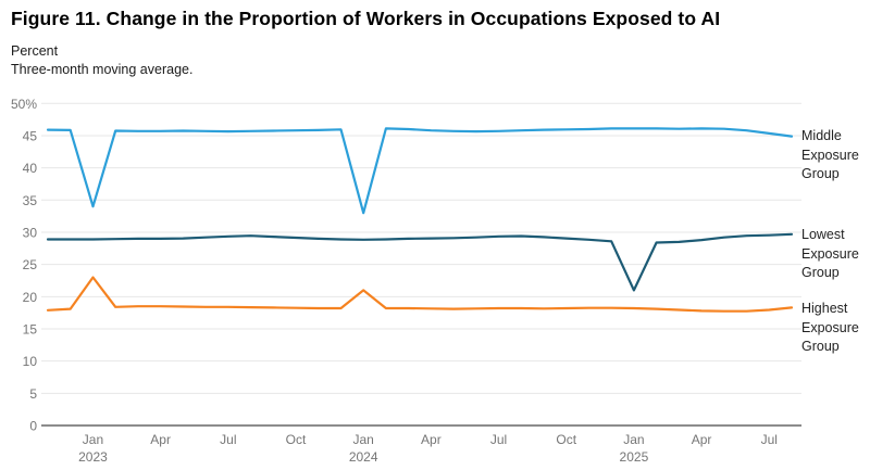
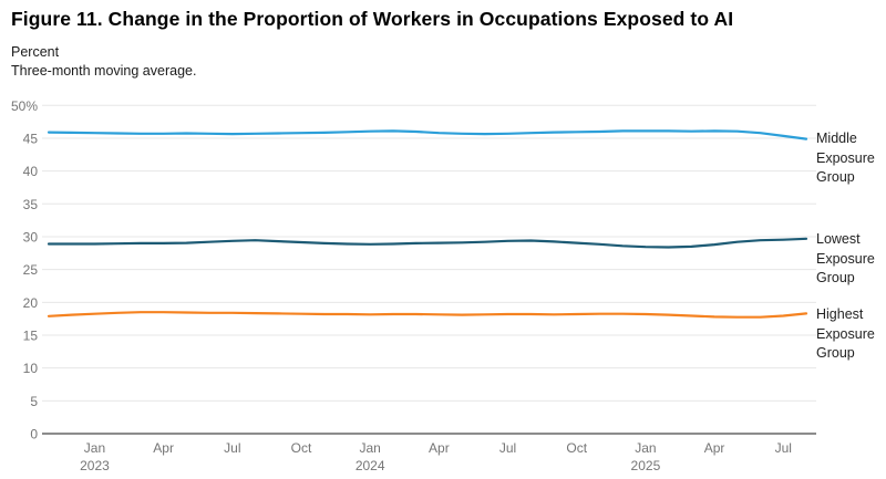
Middle Exposure Group/Jan 2023: 34% -> 46%
Highest Exposure Group/Jan 2023: 23% -> 18%
Middle Exposure Group/Jan 2024: 33% -> 46%
Highest Exposure Group/Jan 2024: 21% -> 18%
Lowest Exposure Group/Jan 2025: 21% -> 28%
